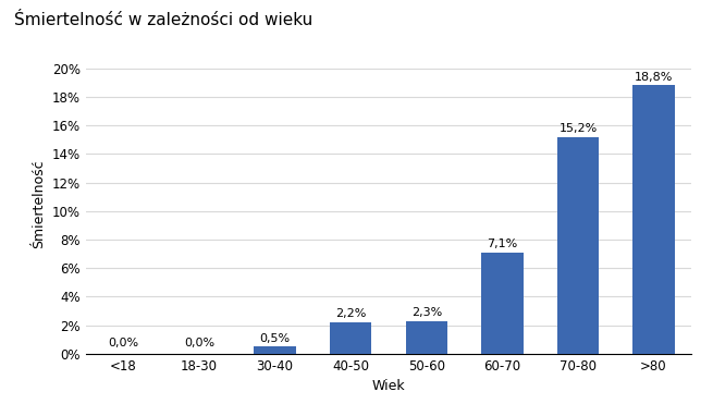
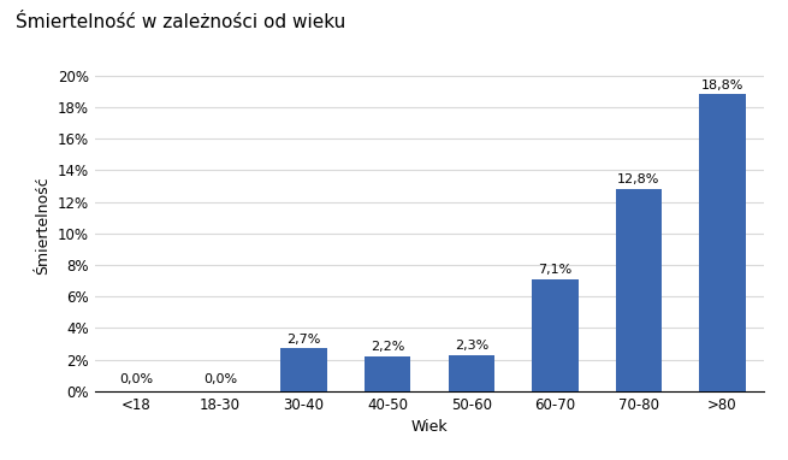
30-40: 0,5% -> 2,7%
70-80: 15,2% -> 12,8%
